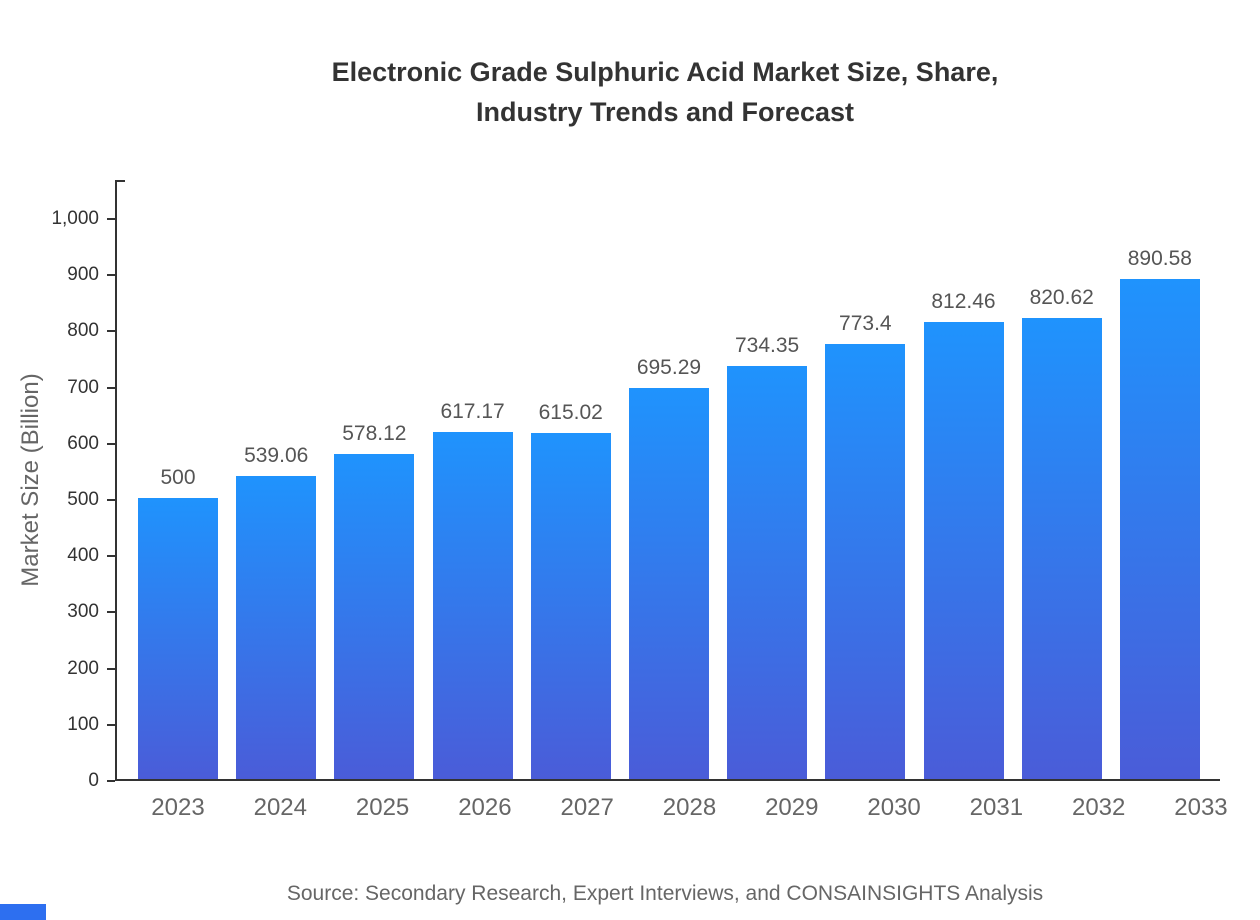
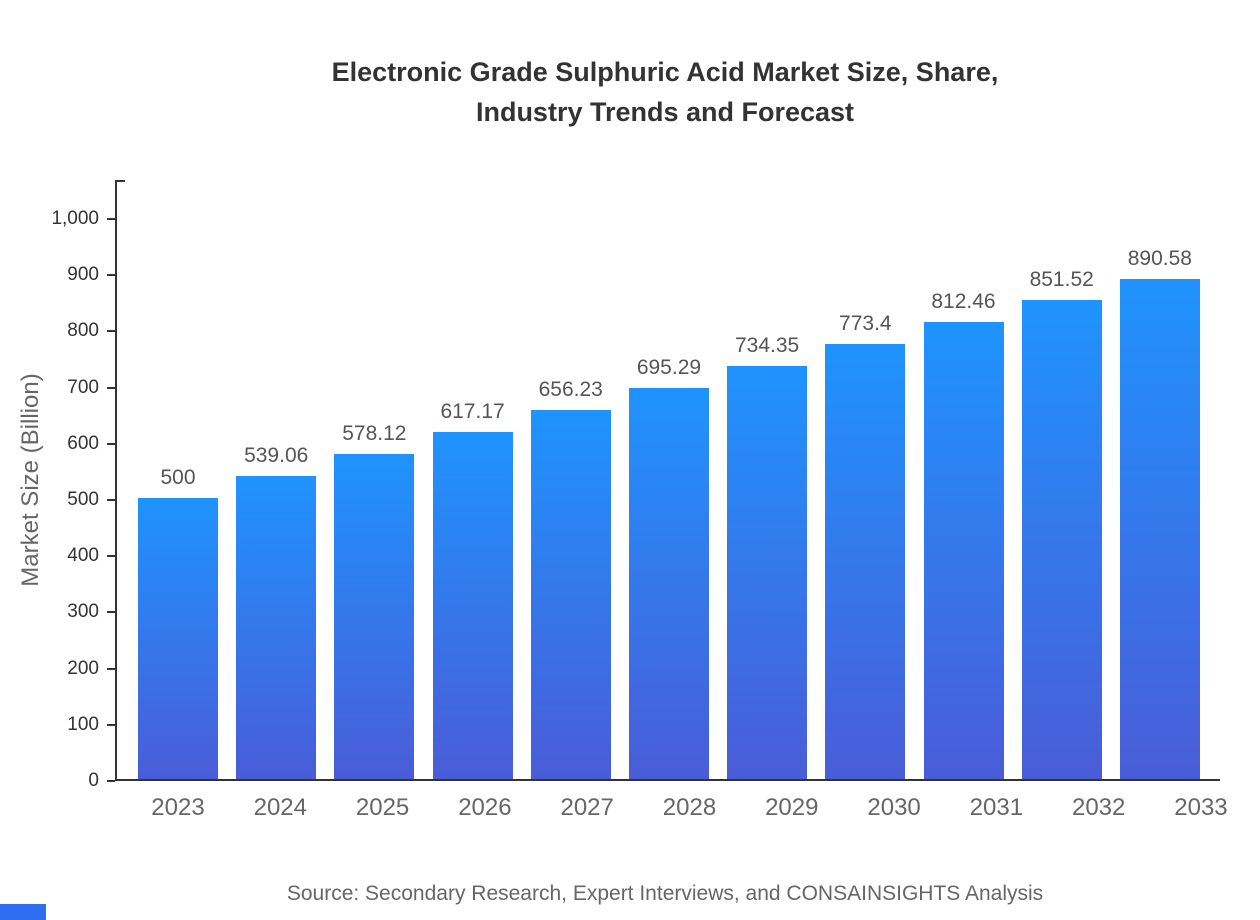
2027: 615.02 -> 656.23
2032: 820.62 -> 851.52
